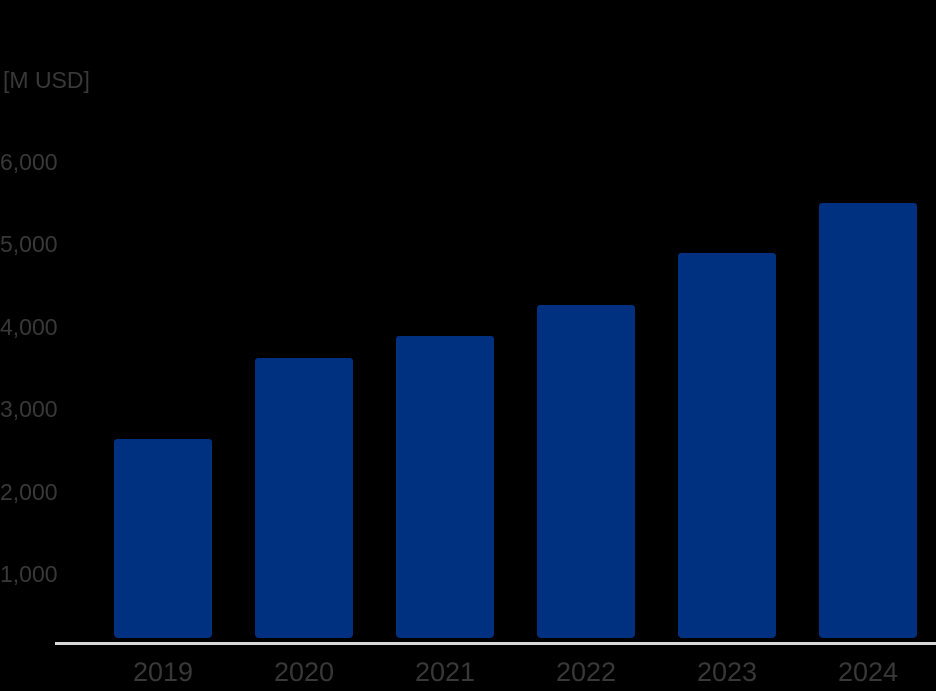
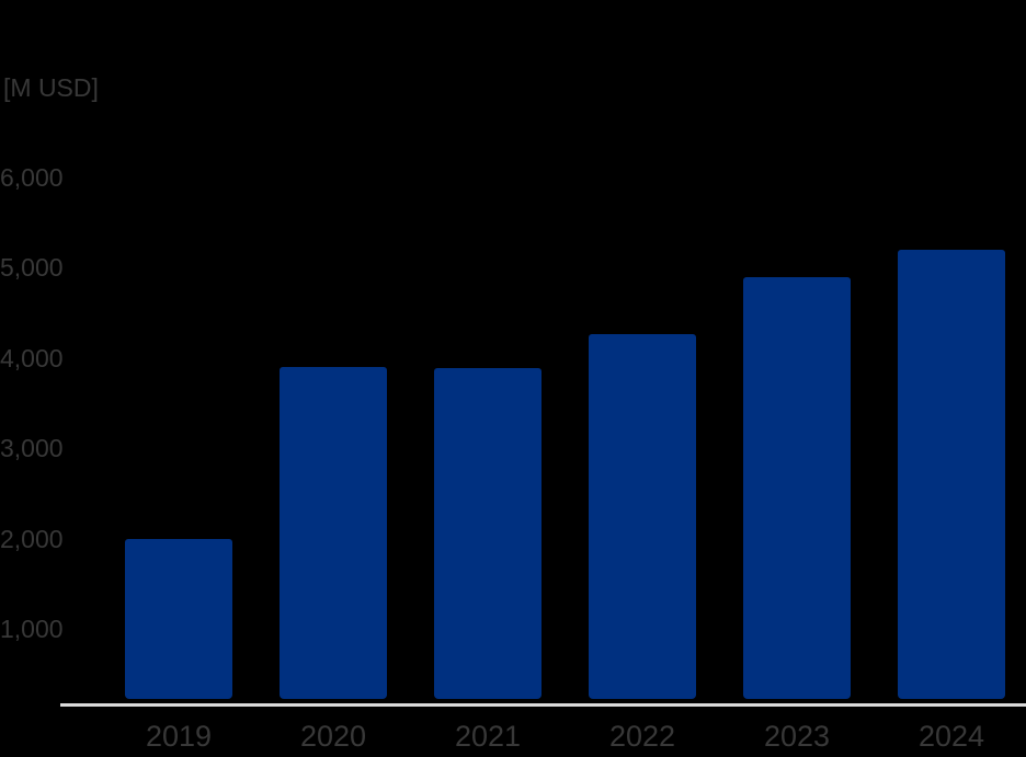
2019: 2600 -> 2000
2020: 3600 -> 3900
2024: 5500 -> 5200
